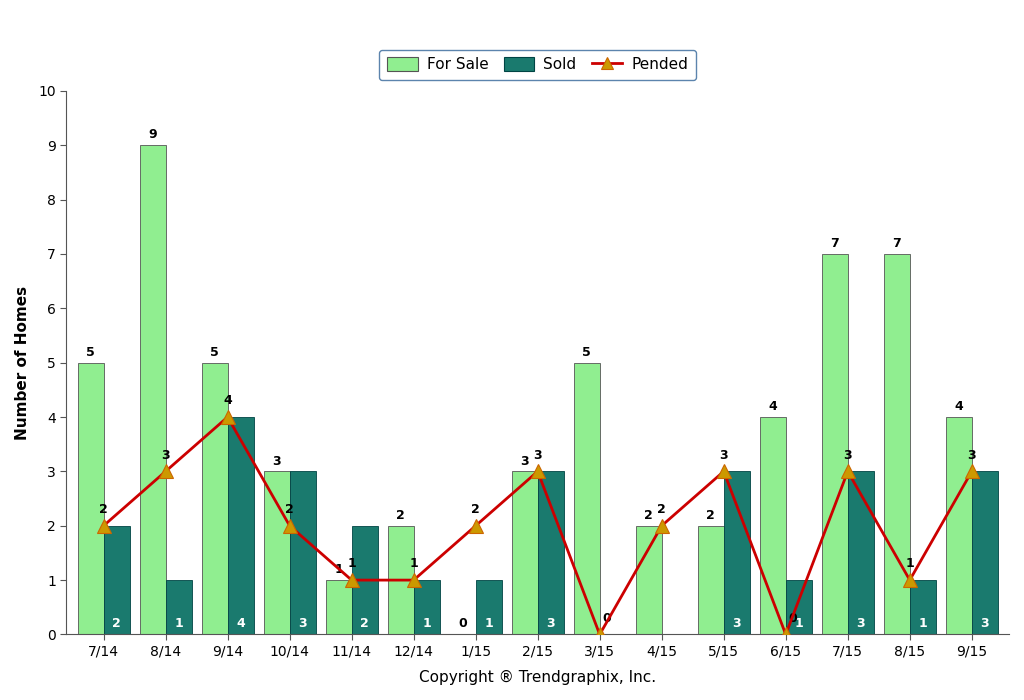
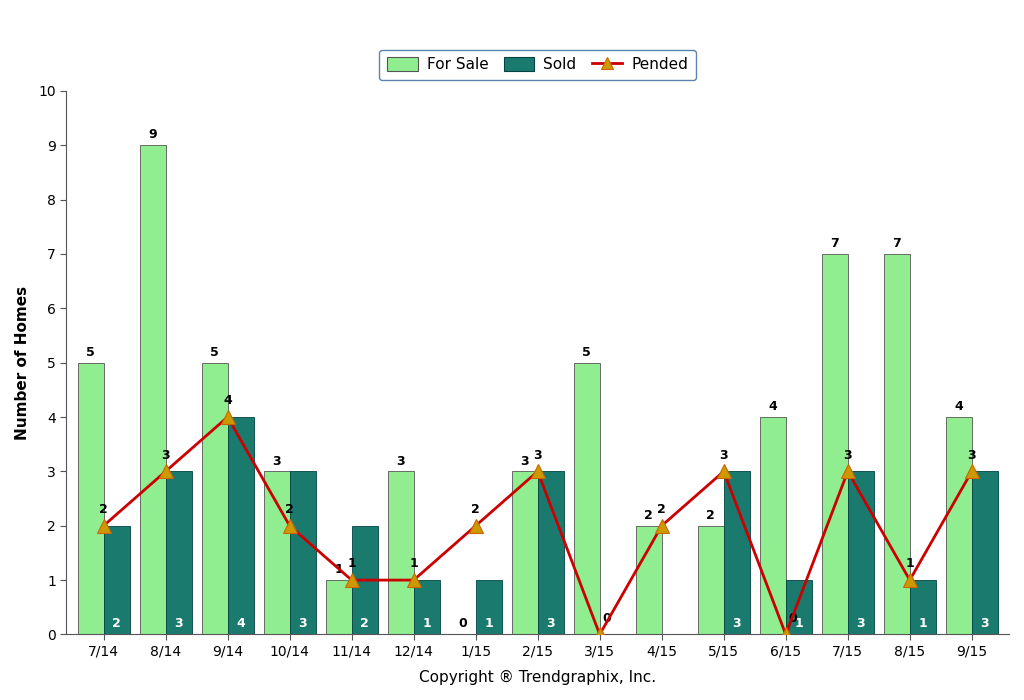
Sold/8/14: 1 -> 3
For Sale/12/14: 2 -> 3
